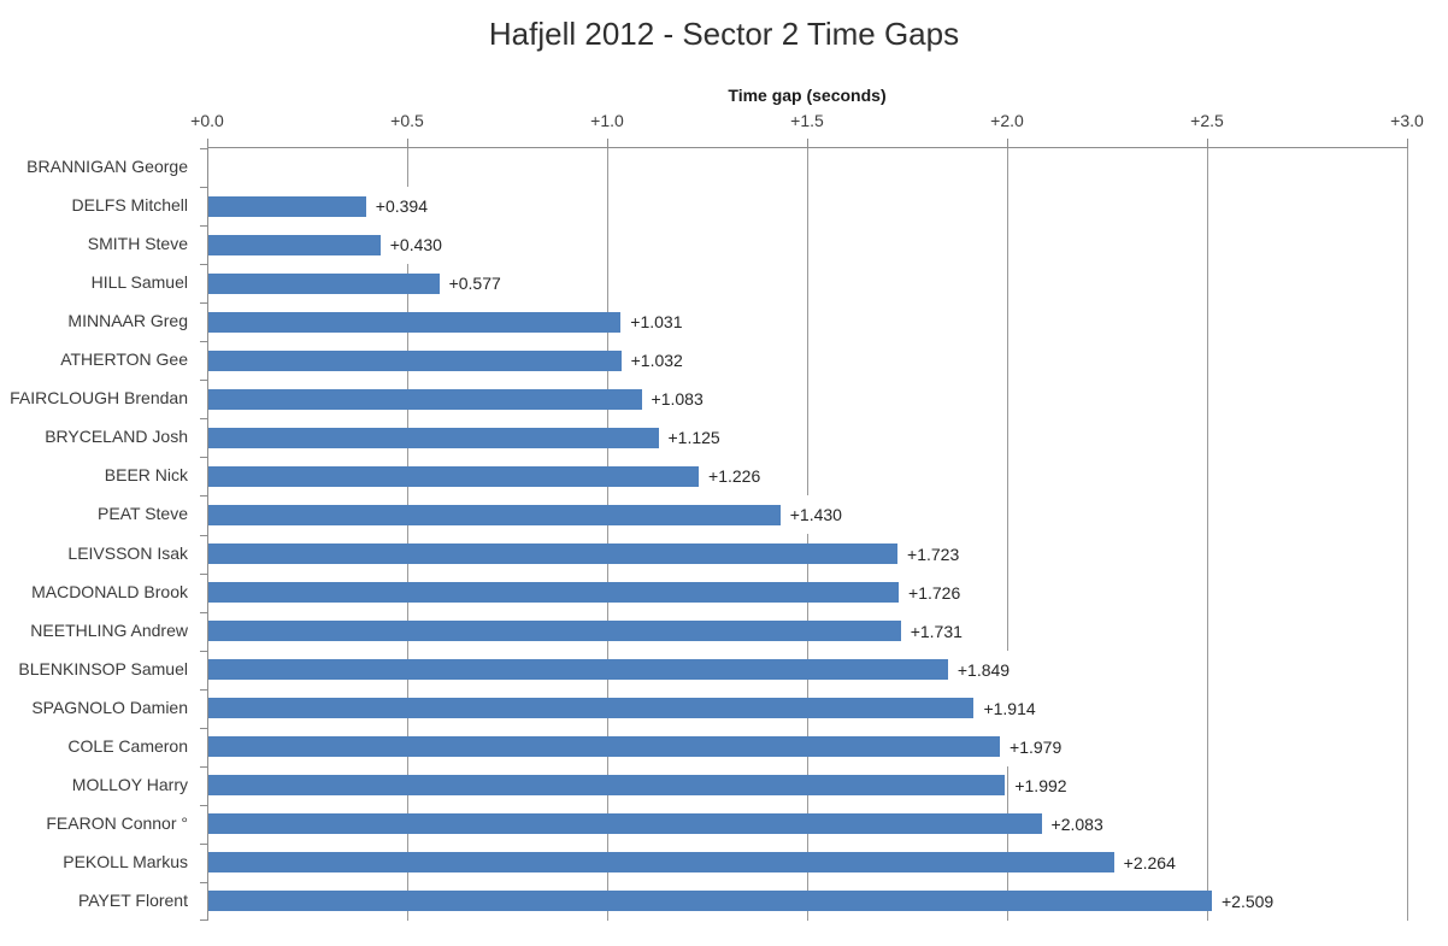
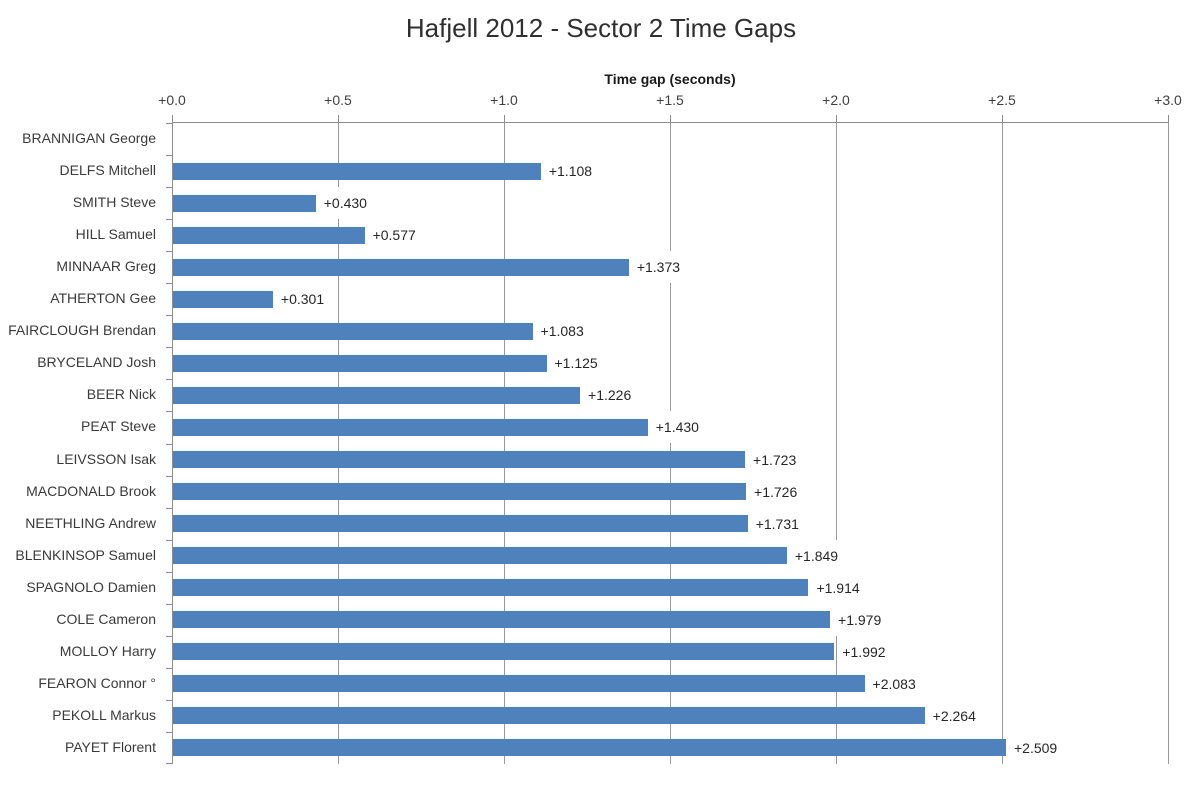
DELFS Mitchell: +0.394 -> +1.108
MINNAAR Greg: +1.031 -> +1.373
ATHERTON Gee: +1.032 -> +0.301
